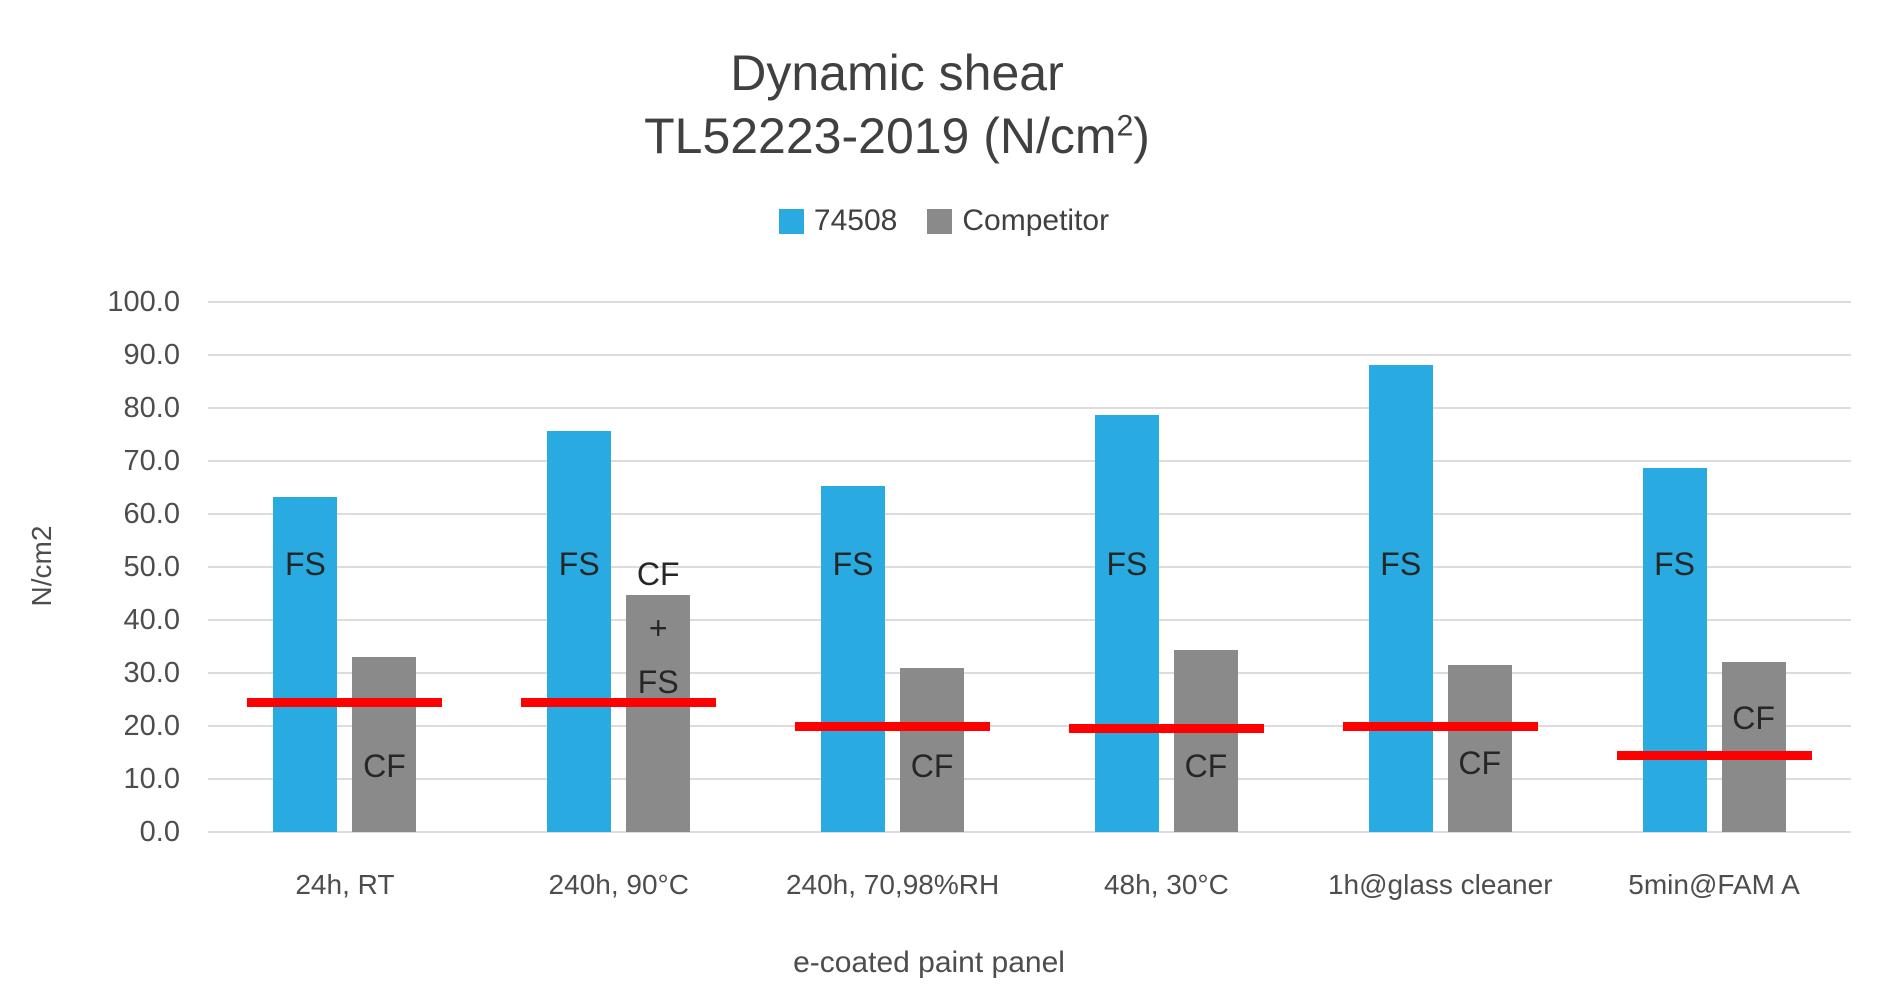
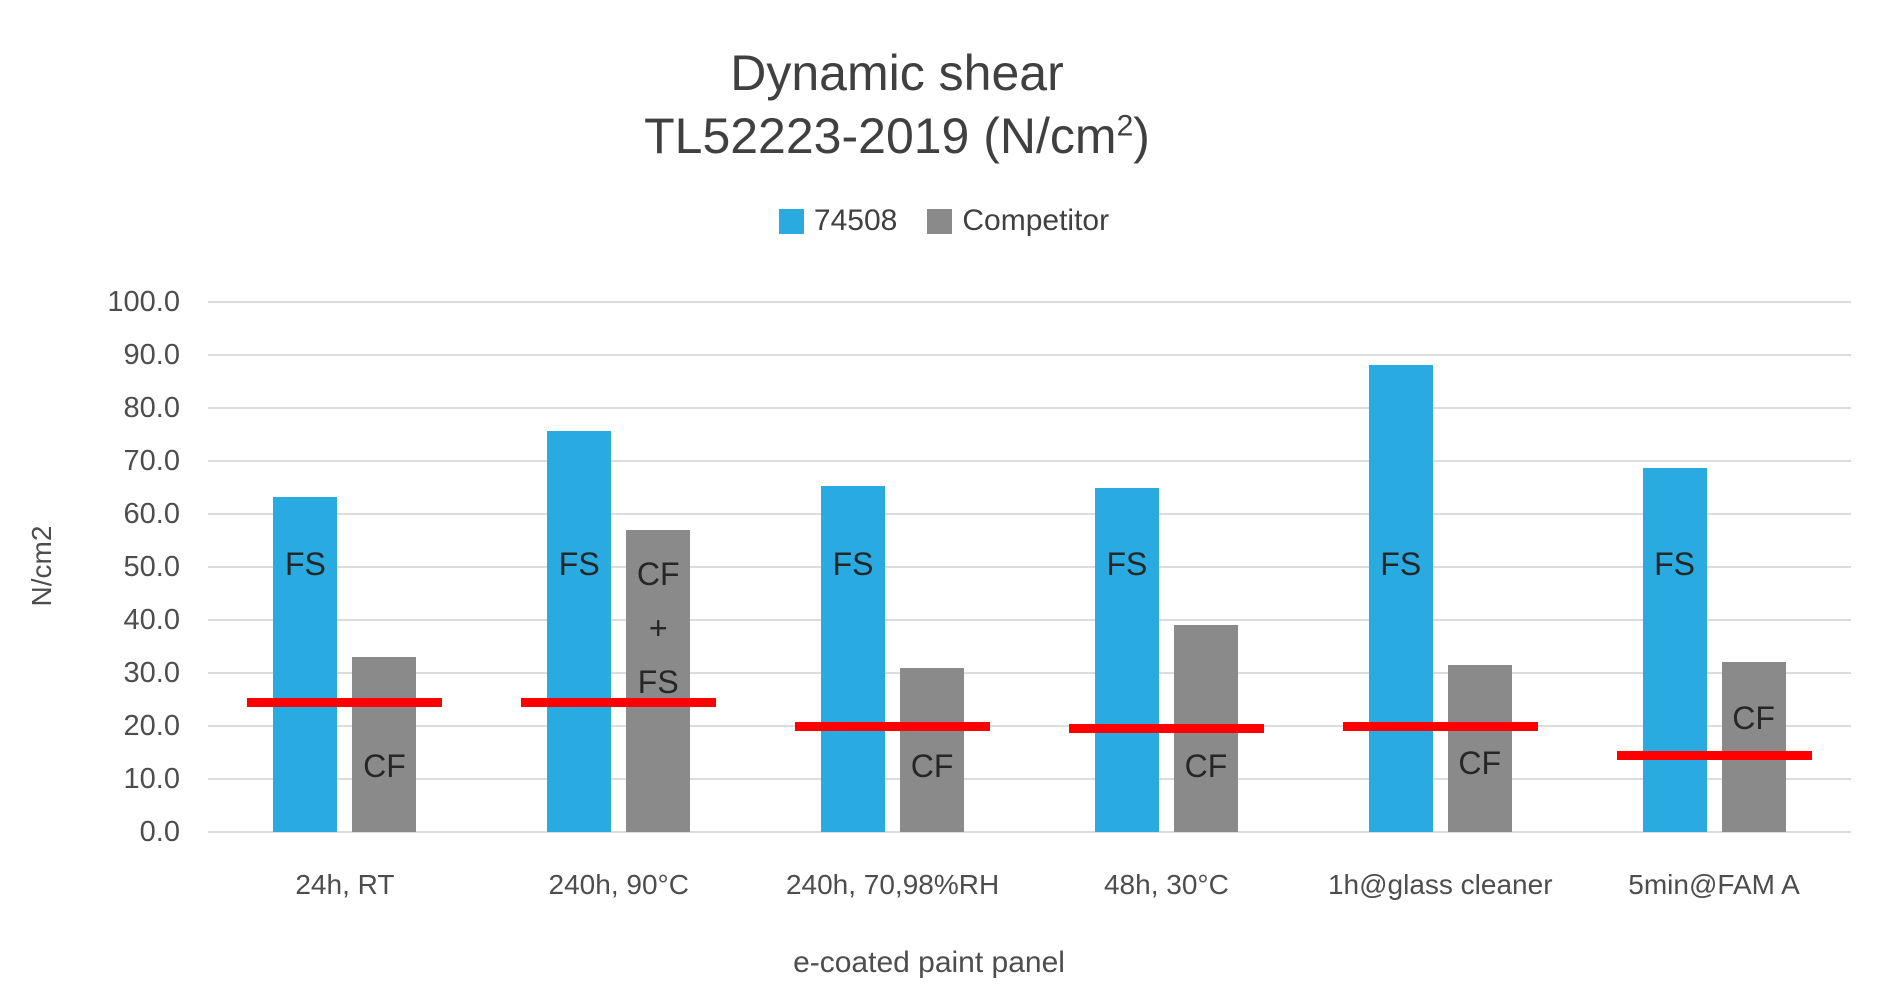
Competitor/240h, 90°C: 45 -> 57
74508/48h, 30°C: 79 -> 65
Competitor/48h, 30°C: 34 -> 39
